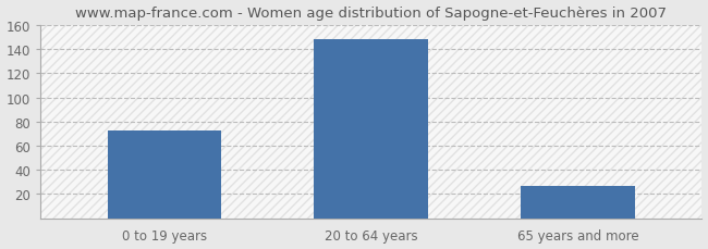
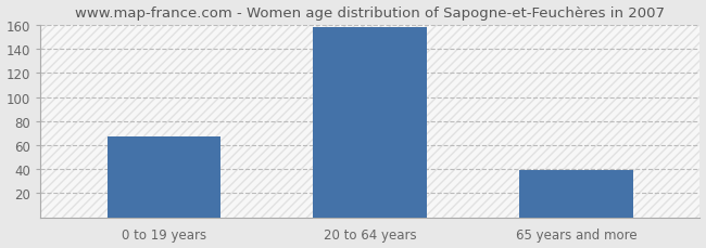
0 to 19 years: 73 -> 67
20 to 64 years: 148 -> 158
65 years and more: 27 -> 39
